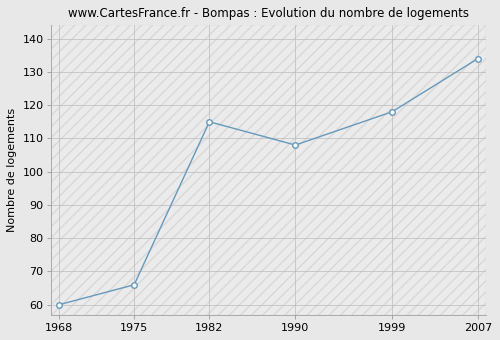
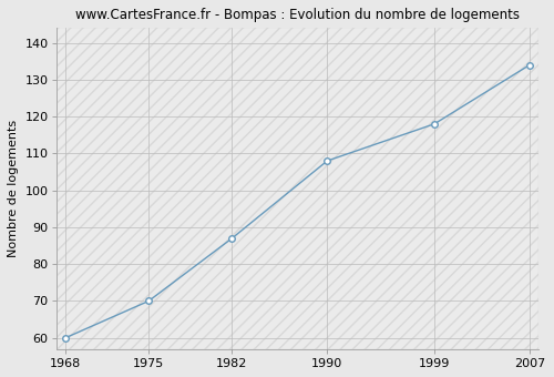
1975: 66 -> 70
1982: 115 -> 87
